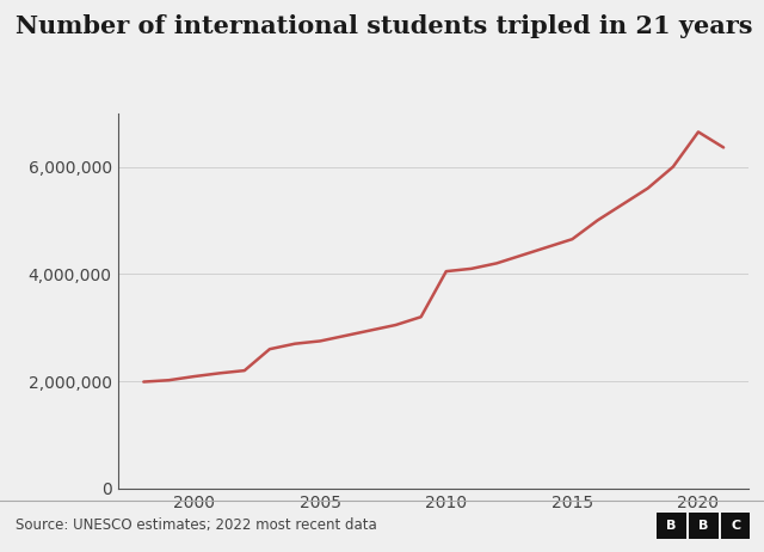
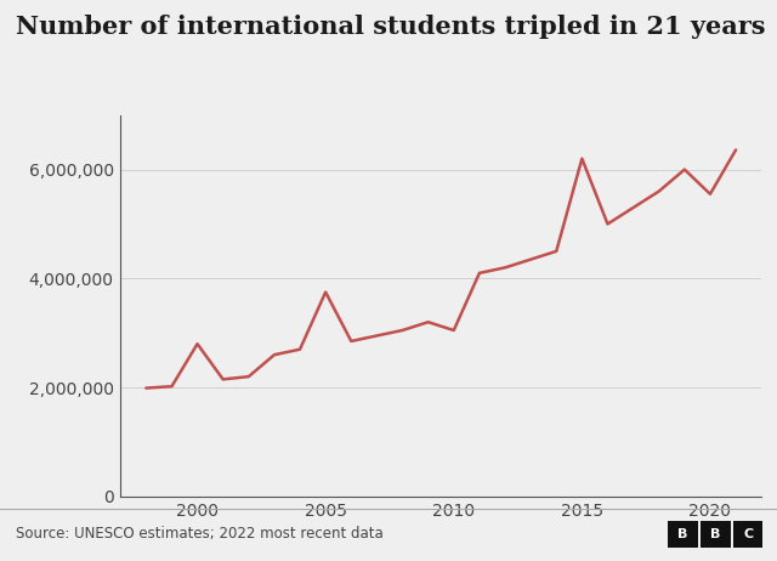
2000: 2,090,000 -> 2,800,000
2005: 2,750,000 -> 3,750,000
2010: 4,050,000 -> 3,050,000
2015: 4,650,000 -> 6,200,000
2020: 6,650,000 -> 5,550,000
